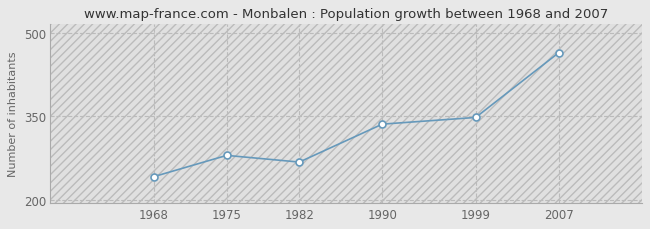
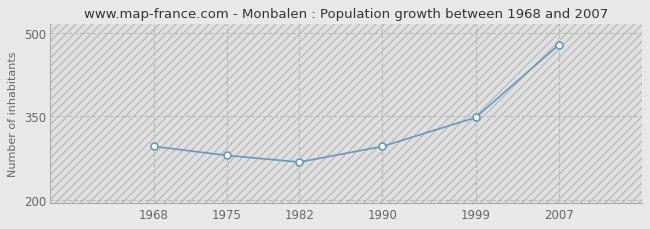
1968: 242 -> 296
1990: 336 -> 296
2007: 464 -> 478
